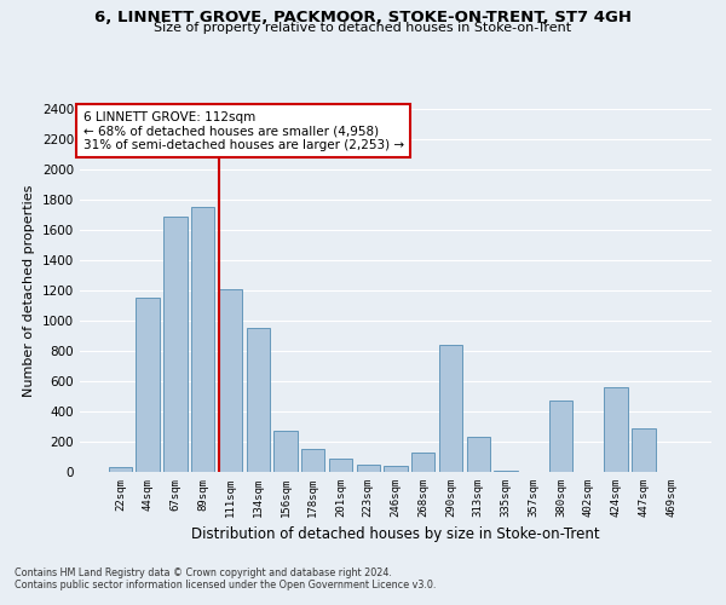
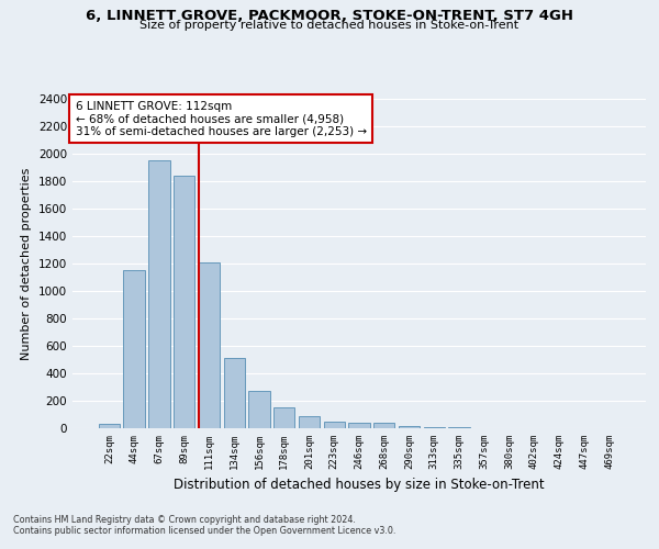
67sqm: 1690 -> 1950
89sqm: 1750 -> 1840
134sqm: 950 -> 510
268sqm: 130 -> 40
290sqm: 840 -> 20
313sqm: 230 -> 10
380sqm: 470 -> 0
424sqm: 560 -> 0
447sqm: 290 -> 0
